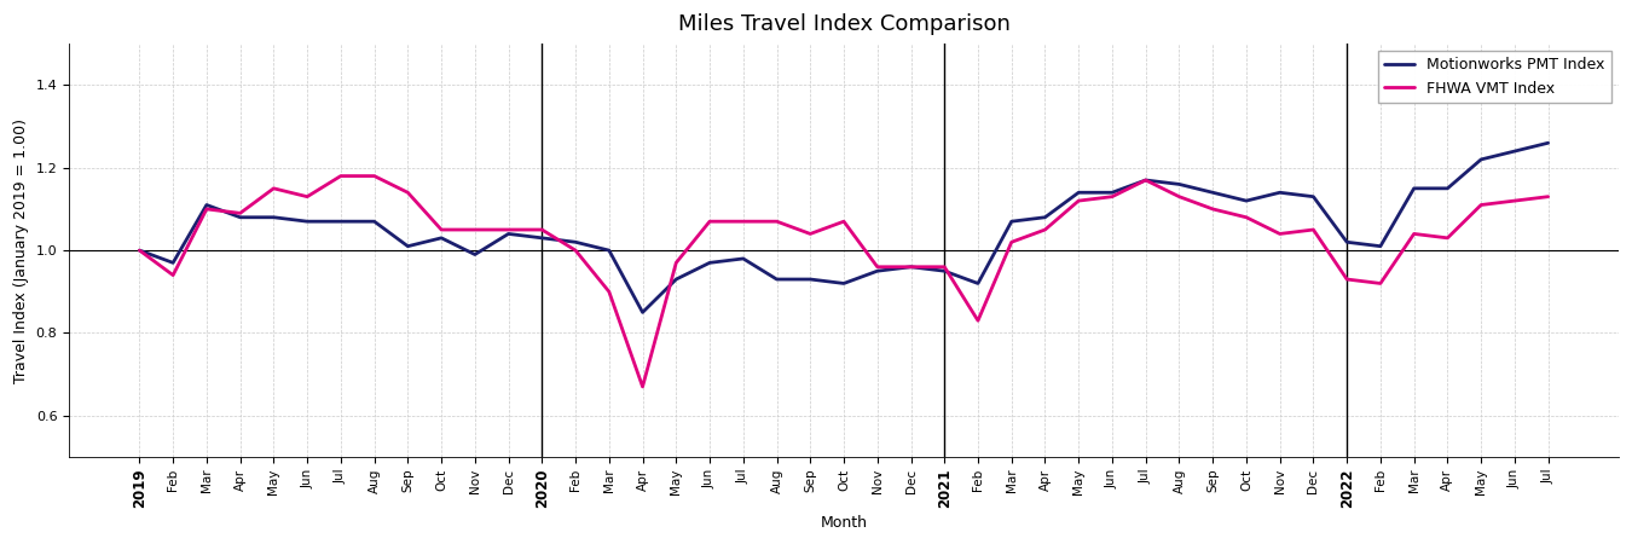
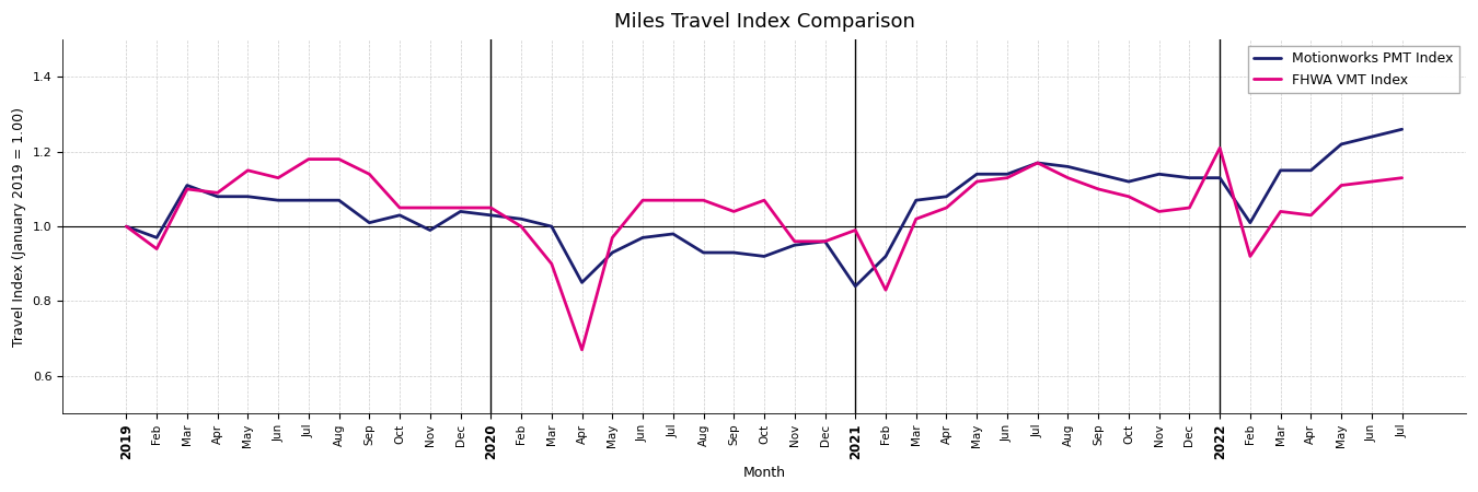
Motionworks PMT Index/2021: 0.95 -> 0.84
FHWA VMT Index/2021: 0.96 -> 0.99
Motionworks PMT Index/2022: 1.02 -> 1.13
FHWA VMT Index/2022: 0.93 -> 1.21
